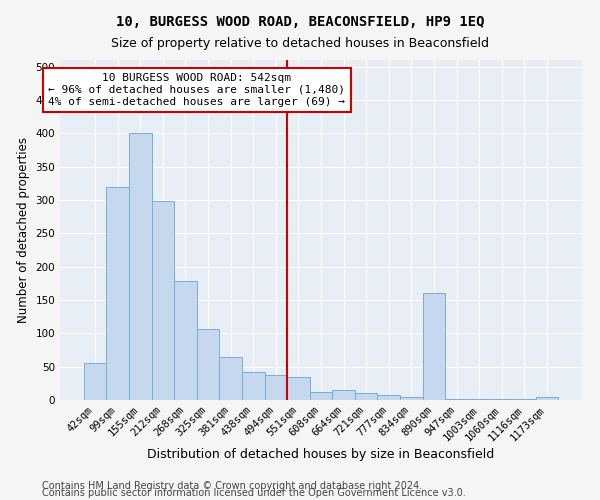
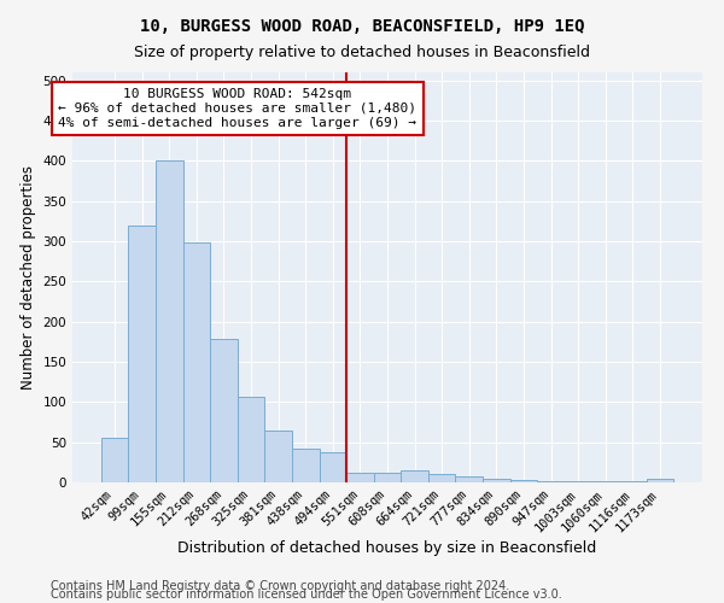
551sqm: 34 -> 12
890sqm: 160 -> 3
